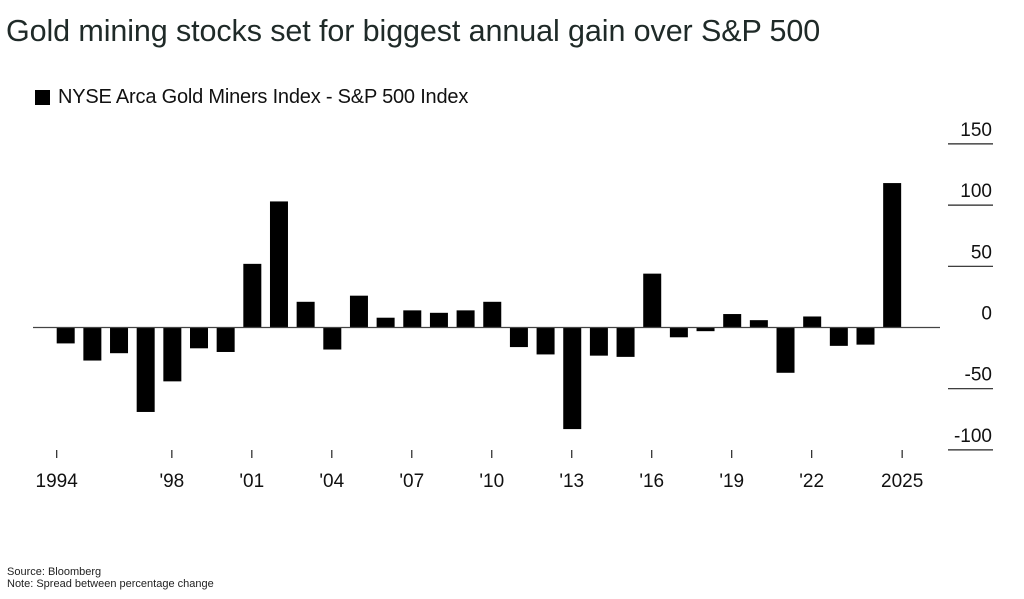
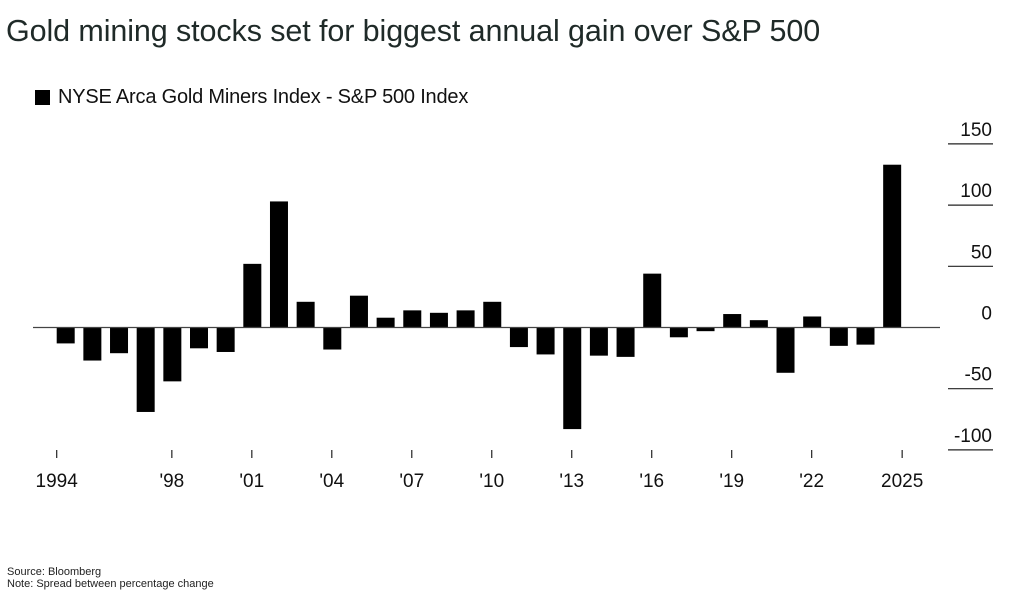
2025: 118 -> 133
